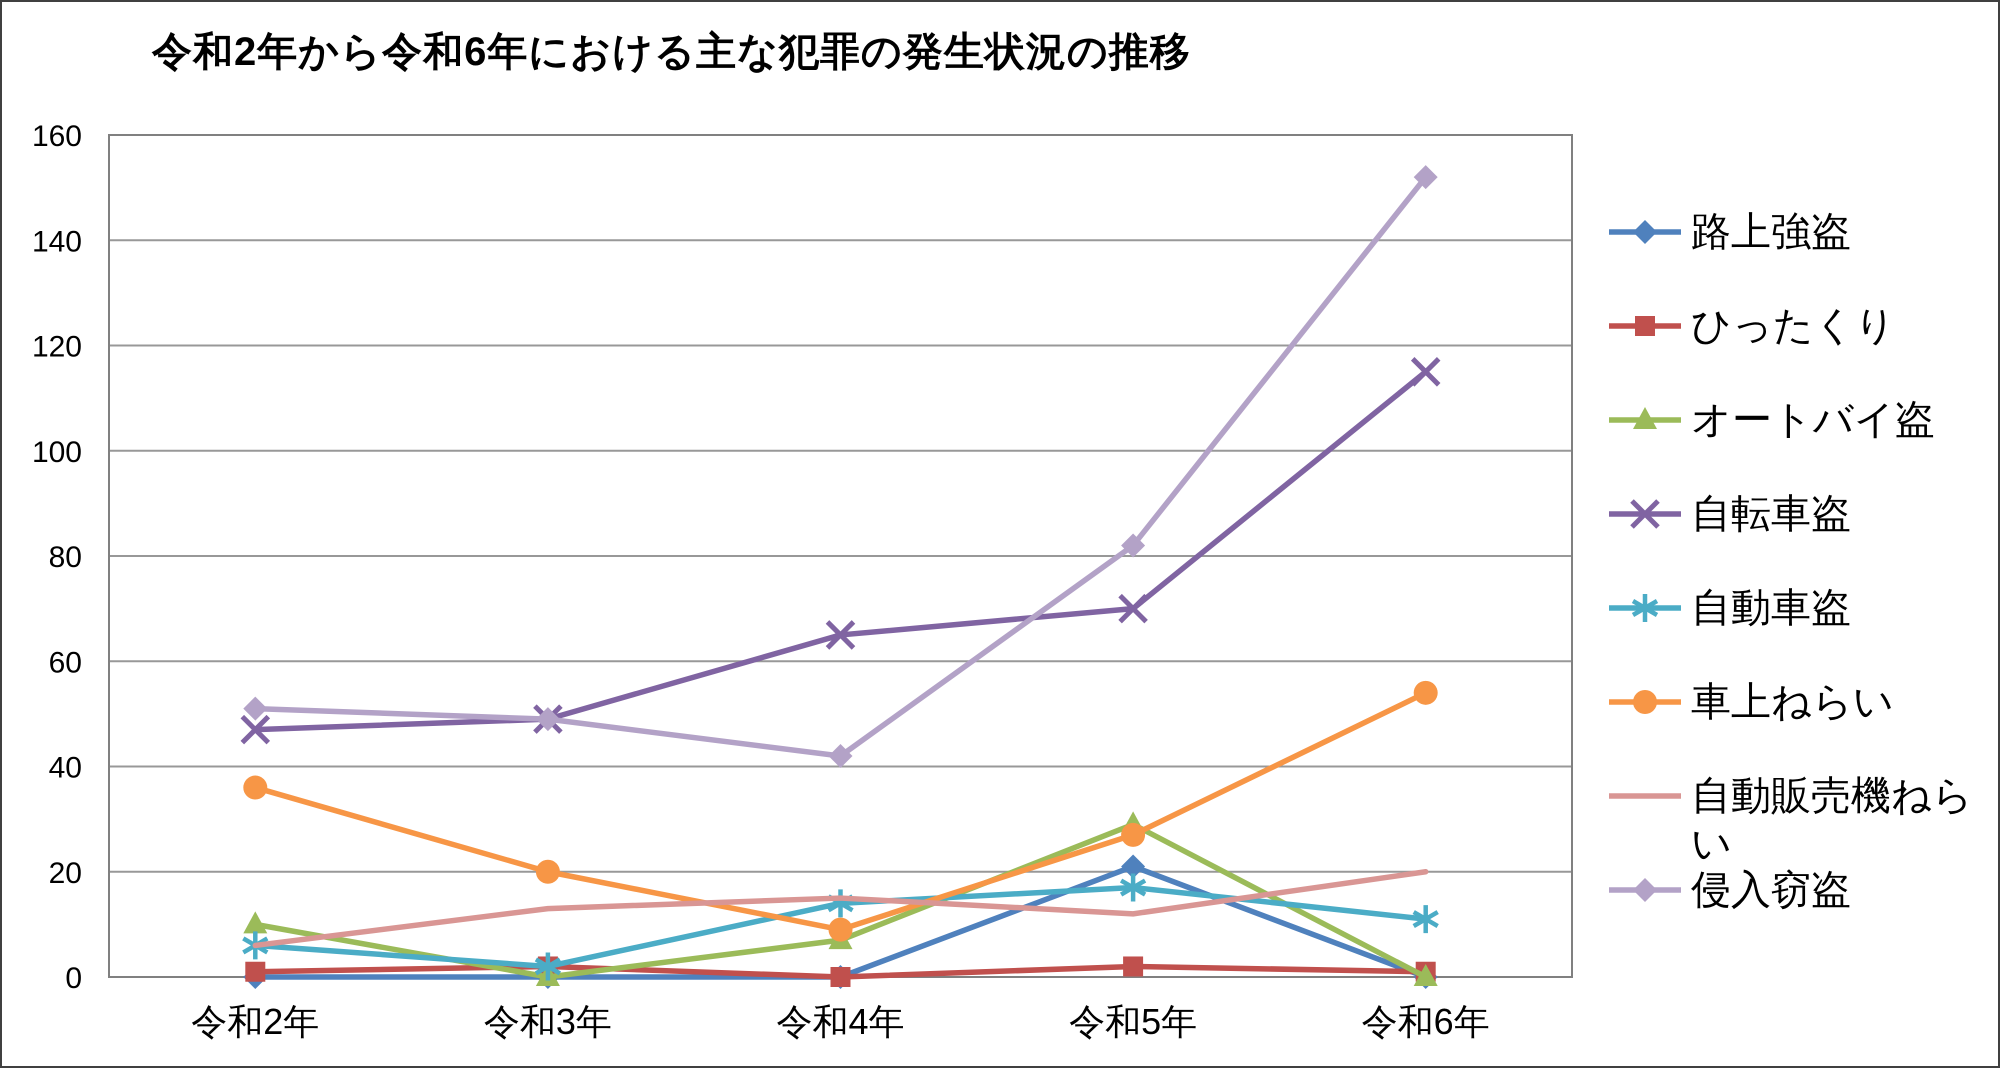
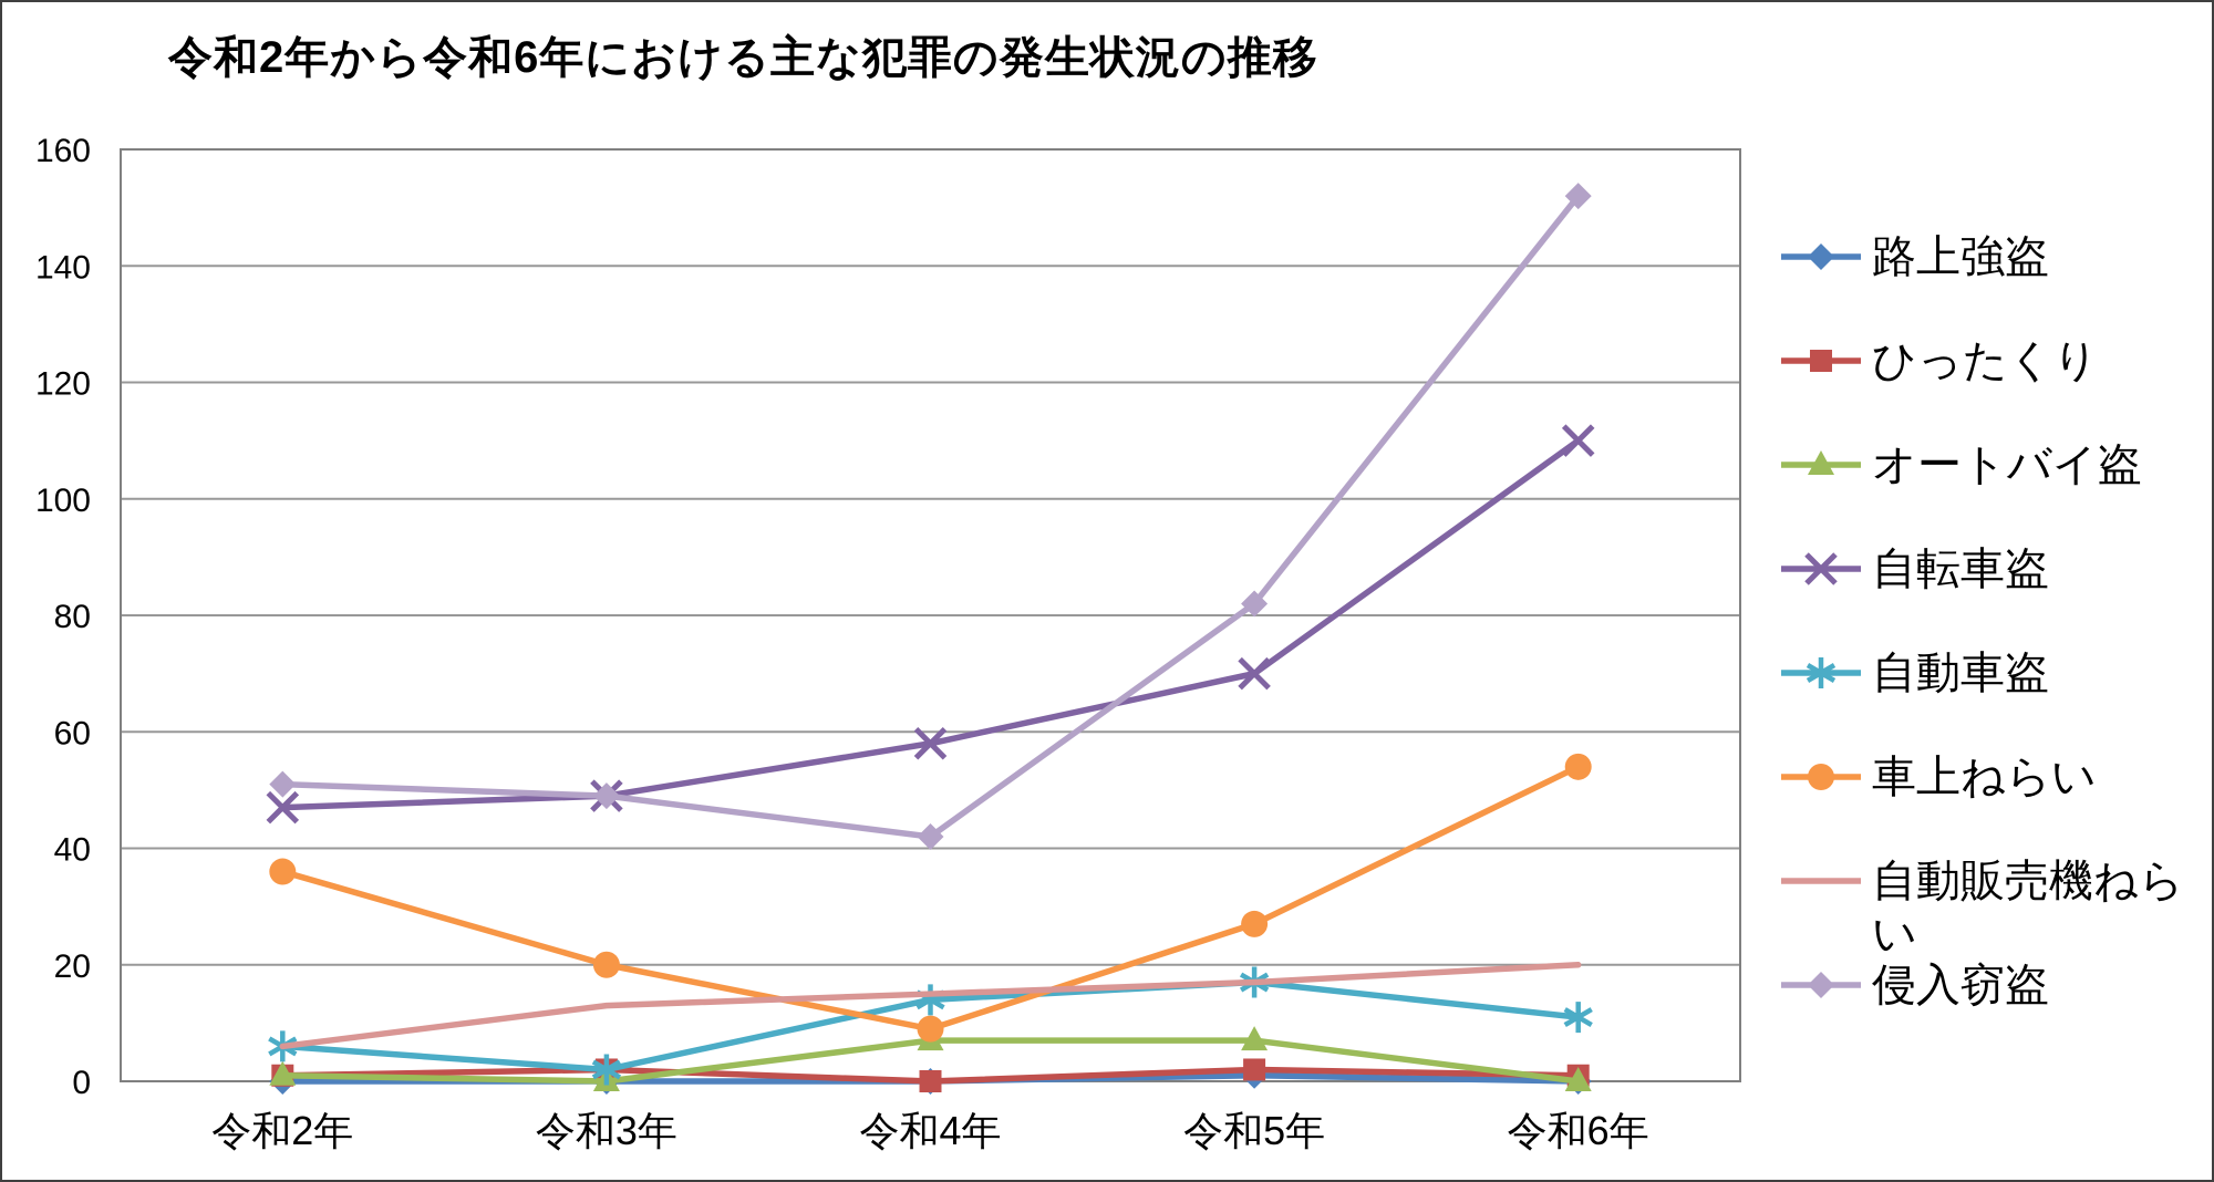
オートバイ盗/令和2年: 10 -> 1
自転車盗/令和4年: 65 -> 58
路上強盗/令和5年: 21 -> 1
オートバイ盗/令和5年: 29 -> 7
自動販売機ねらい/令和5年: 12 -> 17
自転車盗/令和6年: 115 -> 110
